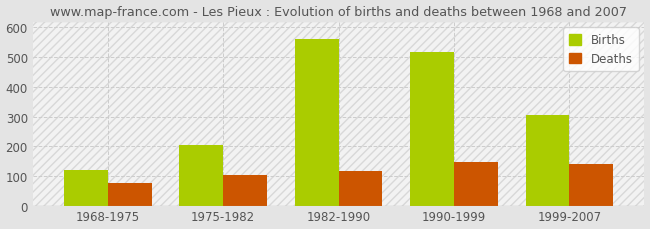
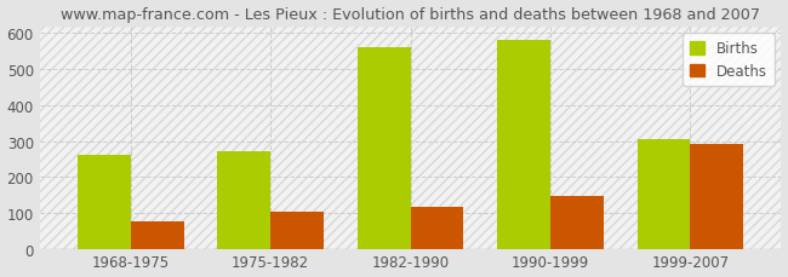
Births/1968-1975: 120 -> 260
Births/1975-1982: 205 -> 270
Births/1990-1999: 516 -> 580
Deaths/1999-2007: 140 -> 290
